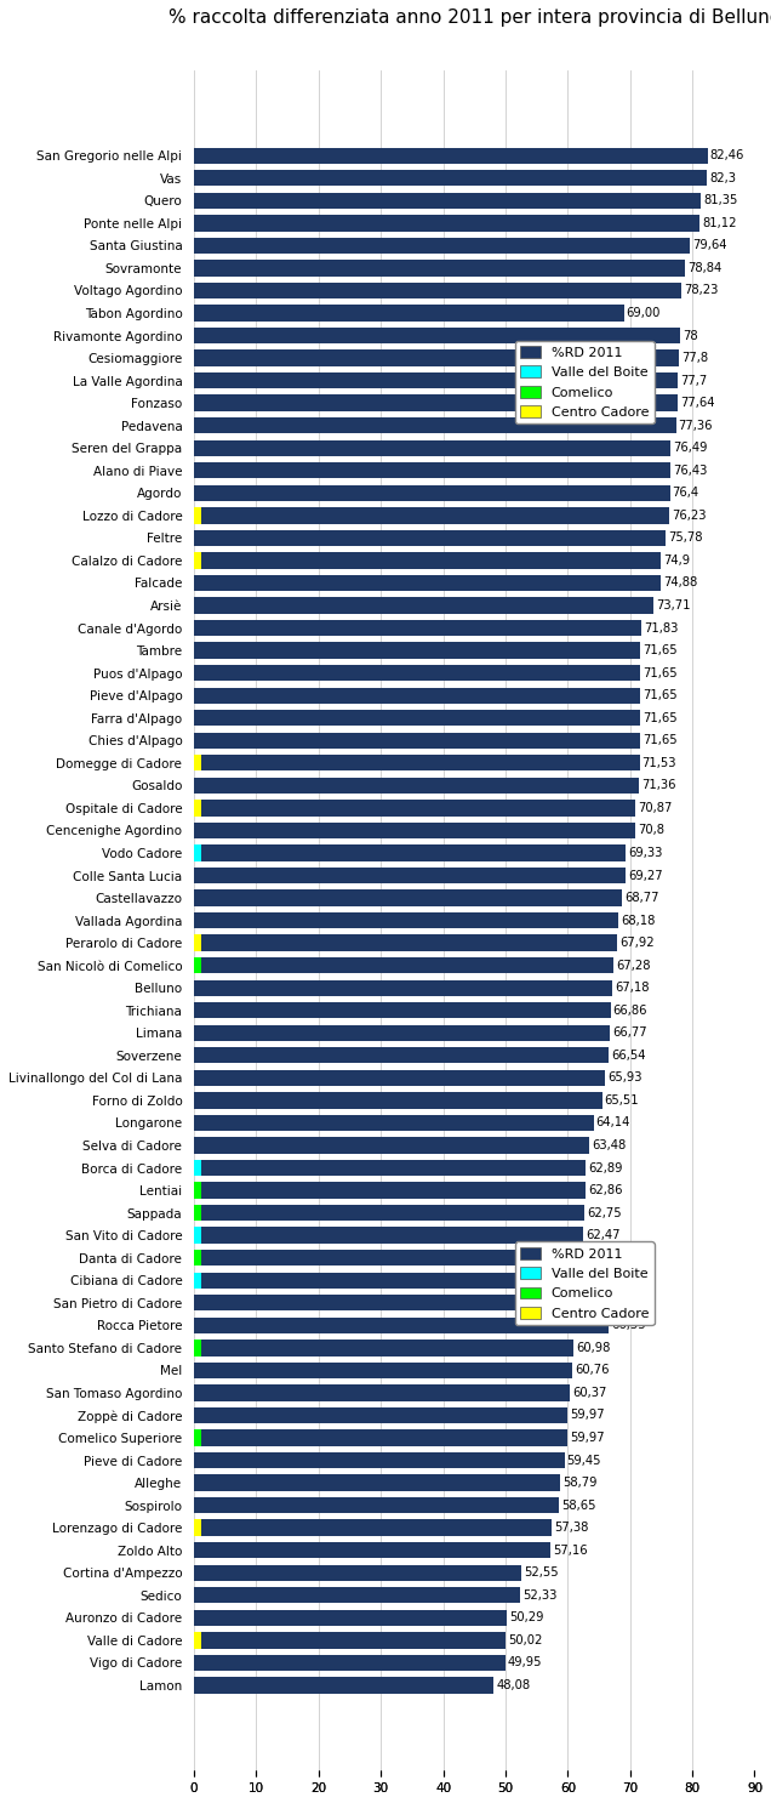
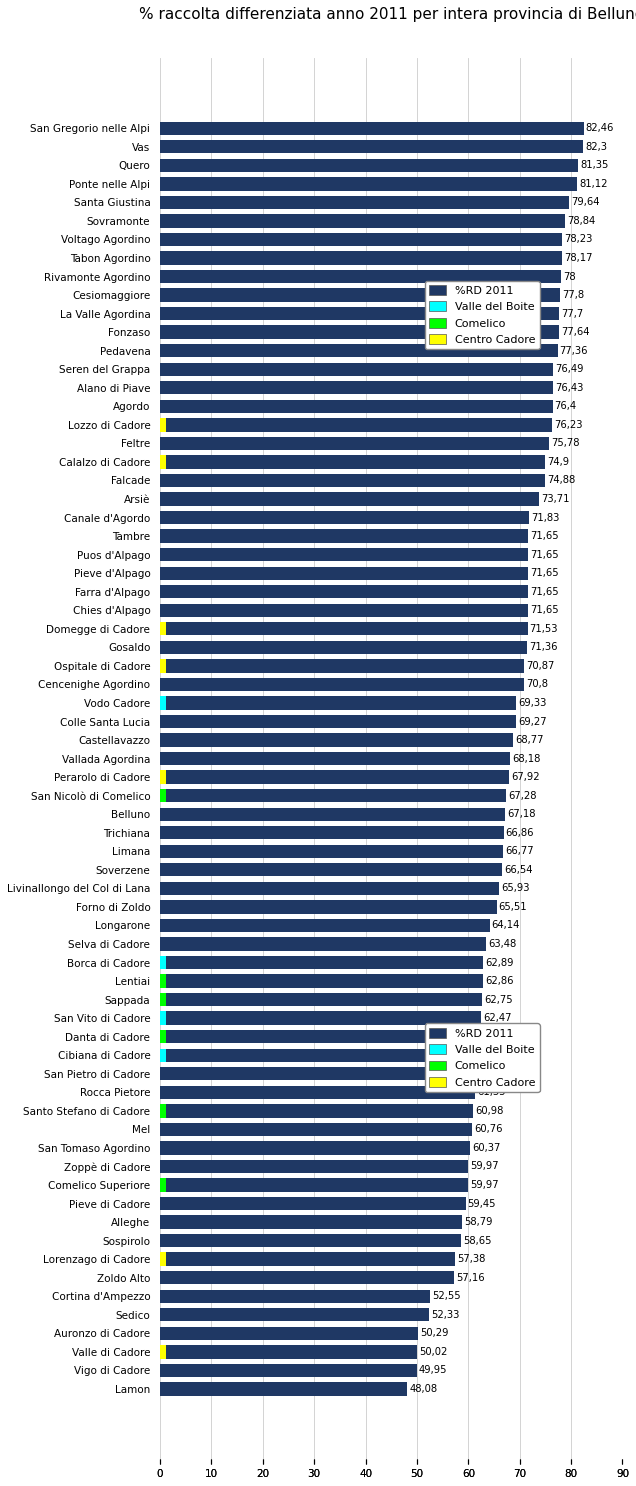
%RD 2011/Tabon Agordino: 69,00 -> 78,17
%RD 2011/Rocca Pietore: 66,55 -> 61,35
